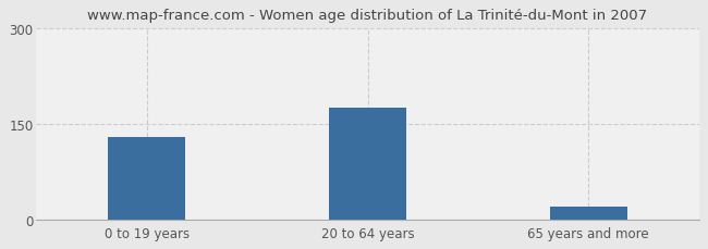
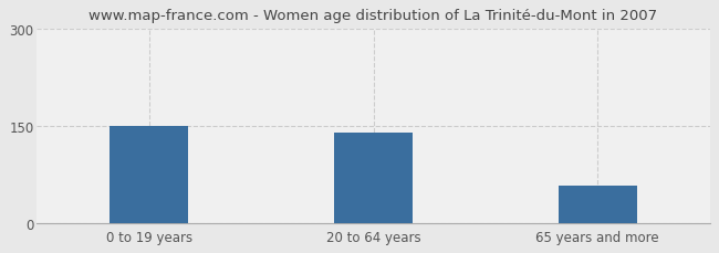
0 to 19 years: 130 -> 150
20 to 64 years: 175 -> 140
65 years and more: 20 -> 58
